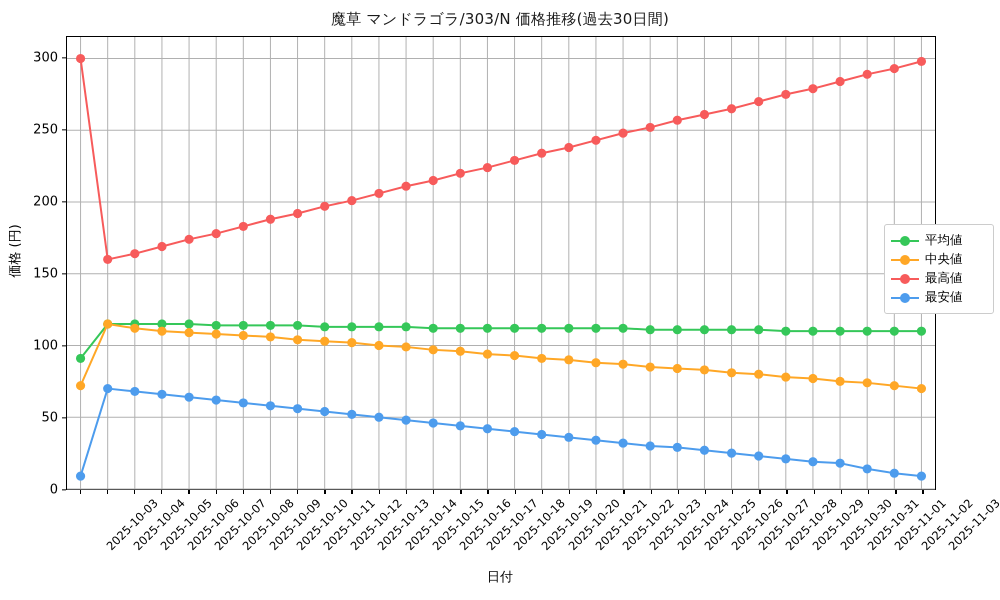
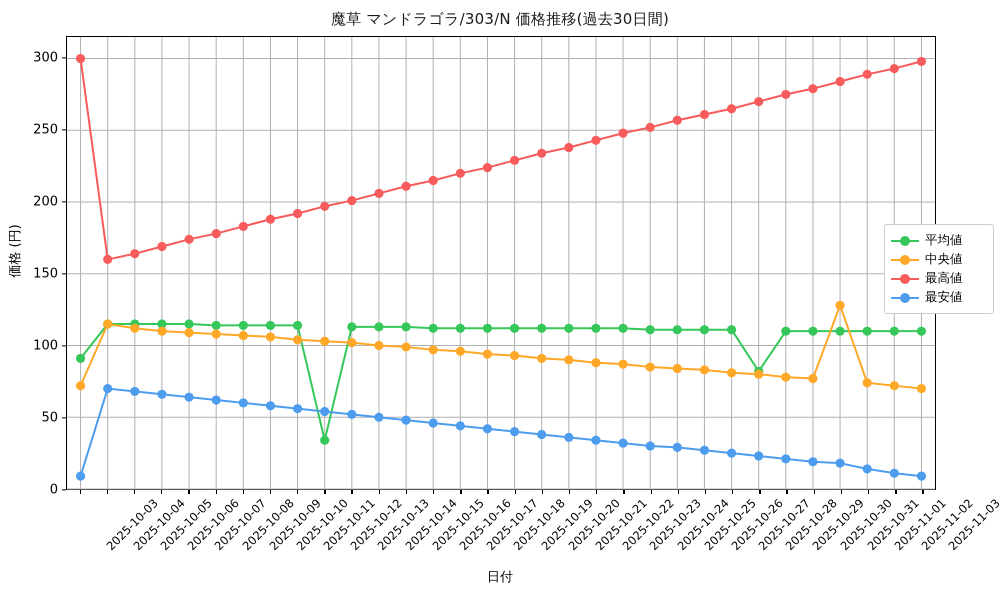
平均値/2025-10-12: 113 -> 34
平均値/2025-10-28: 111 -> 82
中央値/2025-10-31: 75 -> 128
